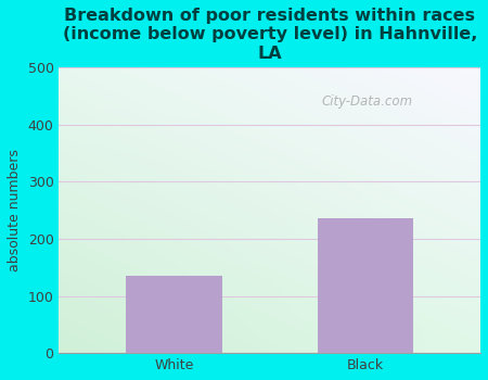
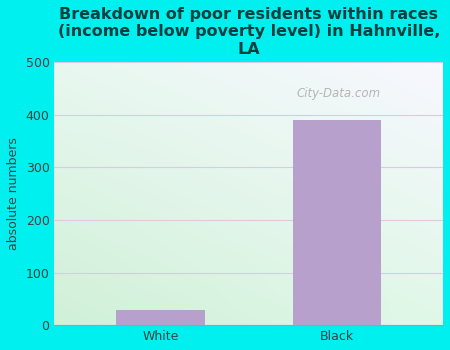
White: 136 -> 28
Black: 236 -> 390
